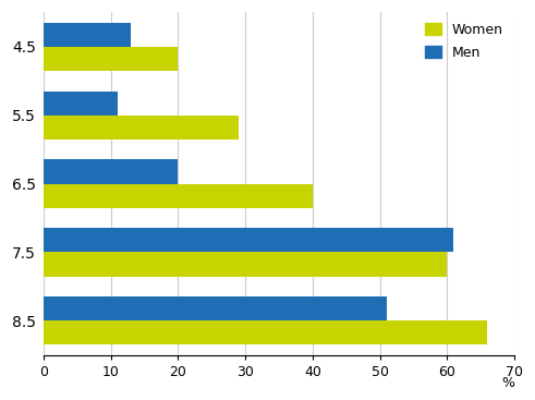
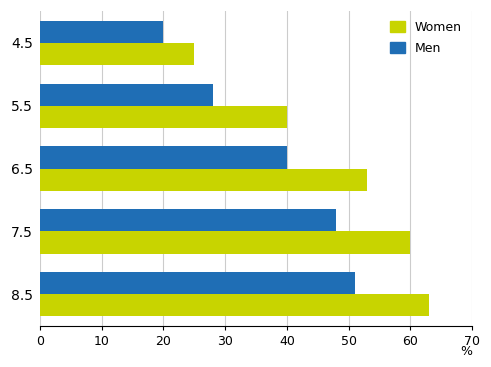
Men/4.5: 13 -> 20
Women/4.5: 20 -> 25
Men/5.5: 11 -> 28
Women/5.5: 29 -> 40
Men/6.5: 20 -> 40
Women/6.5: 40 -> 53
Men/7.5: 61 -> 48
Women/8.5: 66 -> 63
